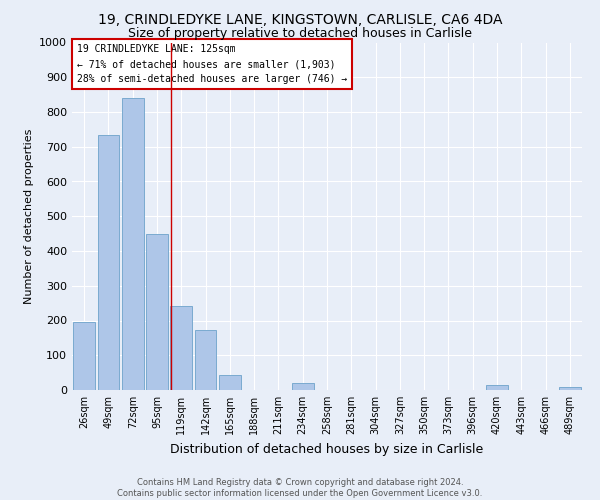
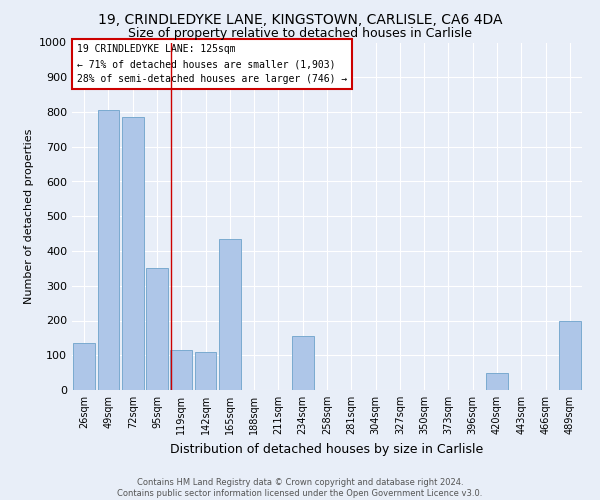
26sqm: 197 -> 135
49sqm: 733 -> 805
72sqm: 840 -> 785
95sqm: 449 -> 350
119sqm: 241 -> 115
142sqm: 174 -> 110
165sqm: 44 -> 435
234sqm: 21 -> 155
420sqm: 15 -> 50
489sqm: 10 -> 200
